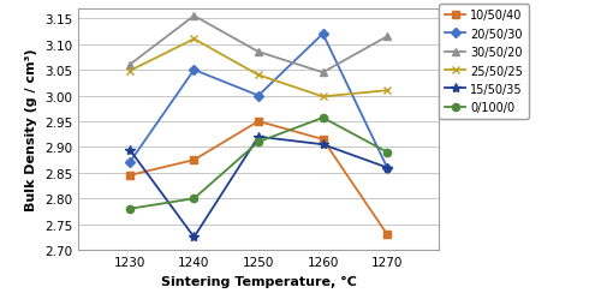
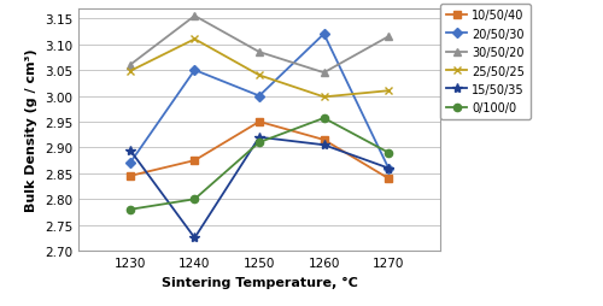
10/50/40/1270: 2.730 -> 2.840
